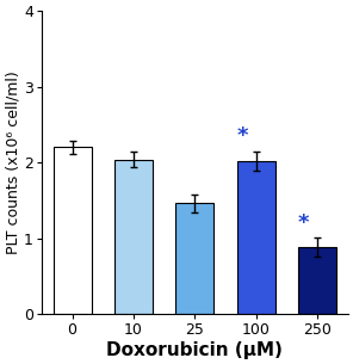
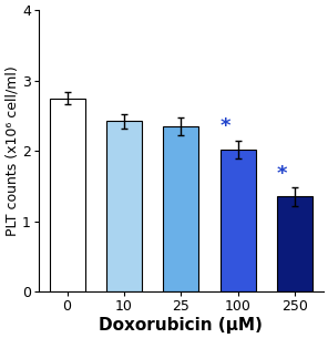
0: 2.20 -> 2.75
10: 2.04 -> 2.42
25: 1.46 -> 2.35
250: 0.88 -> 1.35
